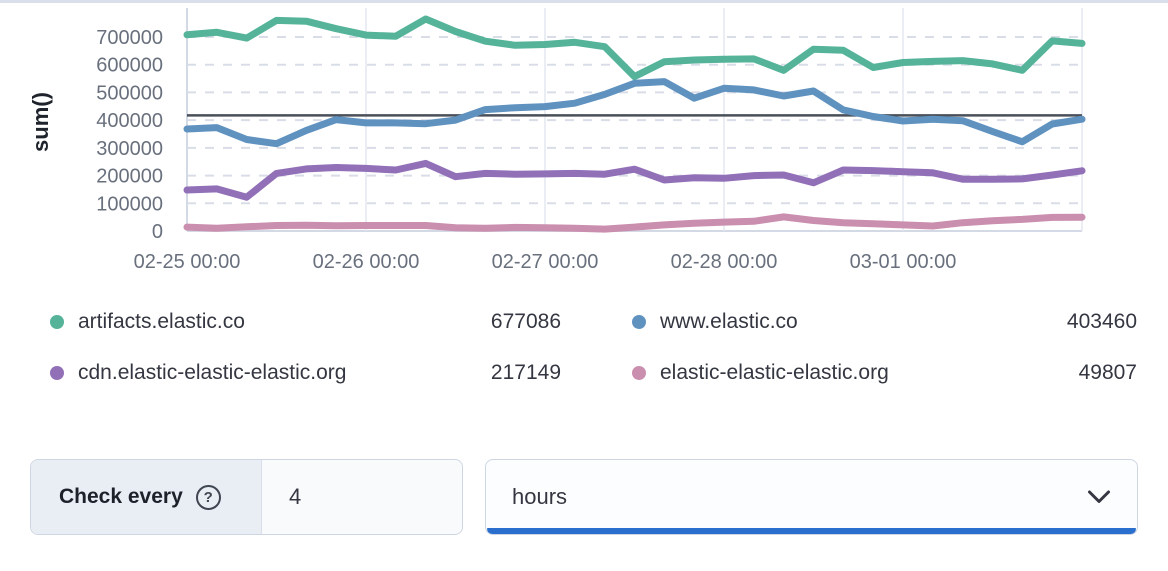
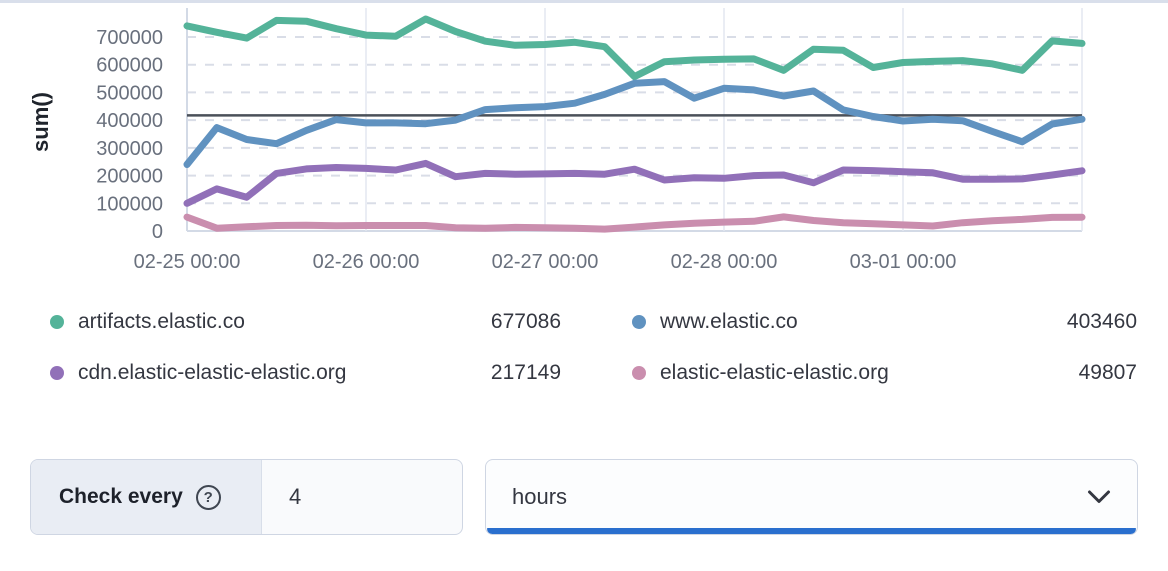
artifacts.elastic.co/0: 710000 -> 740000
www.elastic.co/0: 370000 -> 240000
cdn.elastic-elastic-elastic.org/0: 150000 -> 100000
elastic-elastic-elastic.org/0: 10000 -> 50000
